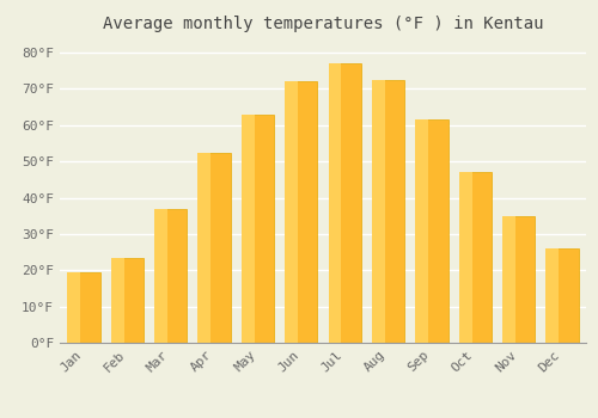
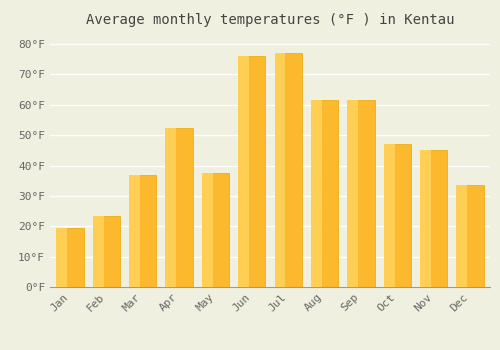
May: 63.0°F -> 37.5°F
Jun: 72.0°F -> 76.0°F
Aug: 72.5°F -> 61.5°F
Nov: 35.0°F -> 45.0°F
Dec: 26.0°F -> 33.5°F
